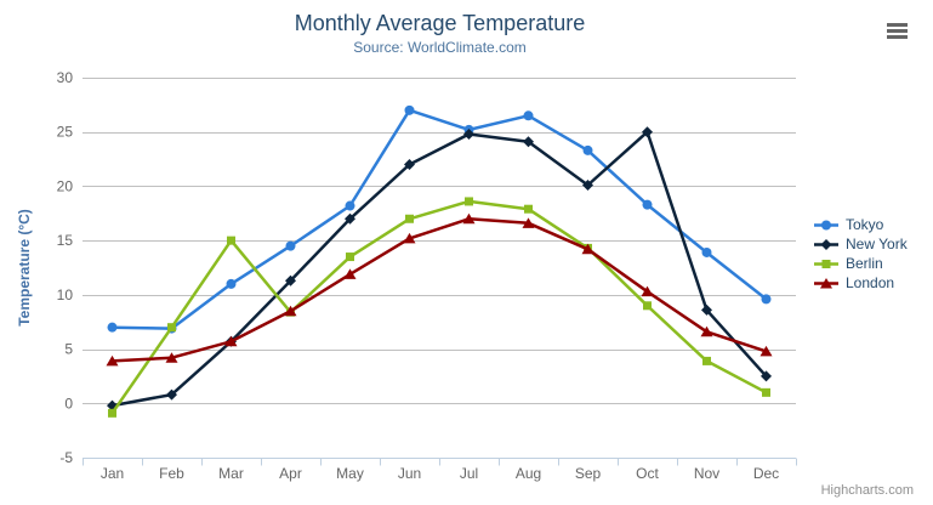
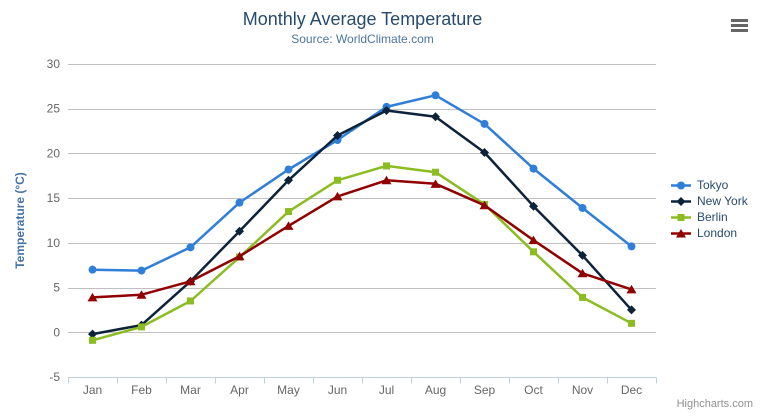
Berlin/Feb: 7 -> 1
Tokyo/Mar: 11 -> 10
Berlin/Mar: 15 -> 4
Tokyo/Jun: 27 -> 22
New York/Oct: 25 -> 14
